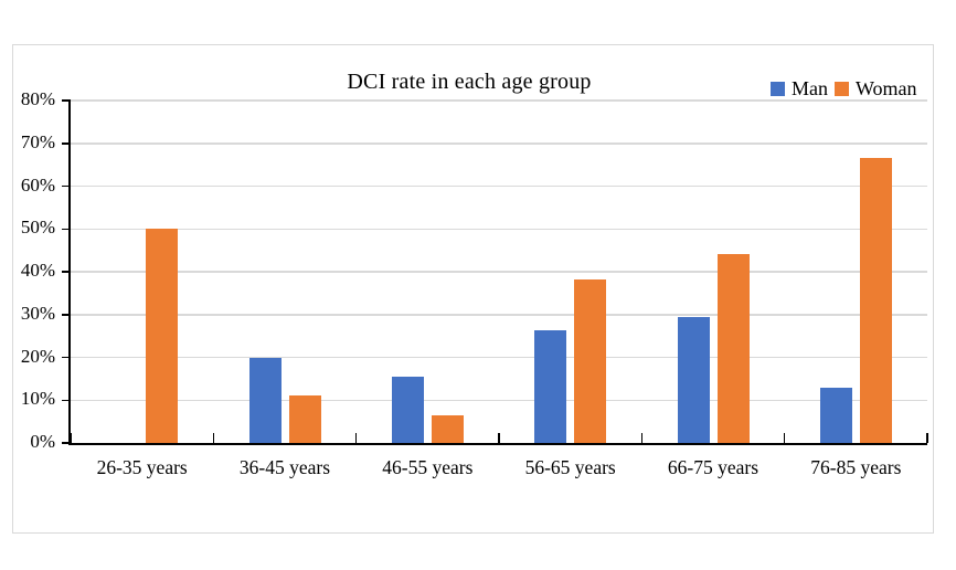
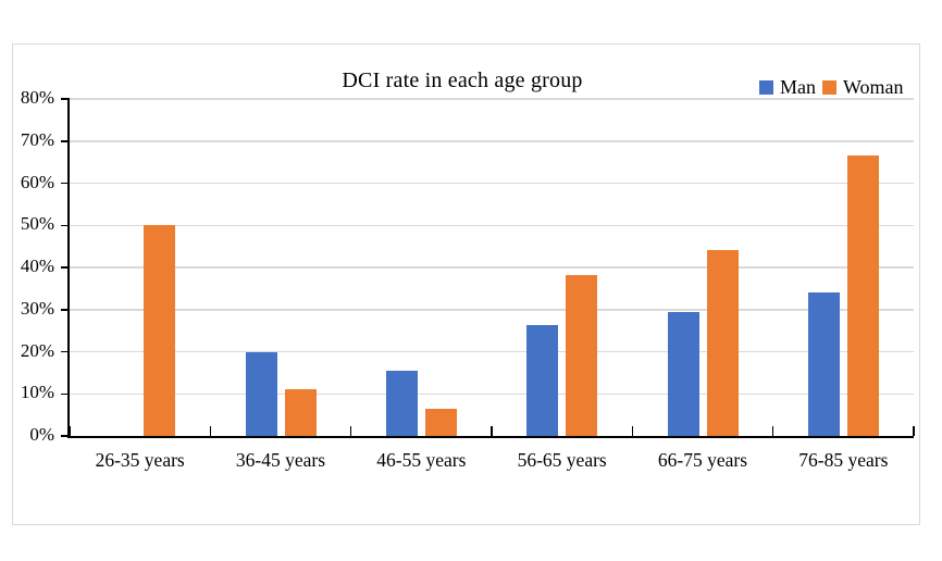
Man/76-85 years: 13% -> 34%
